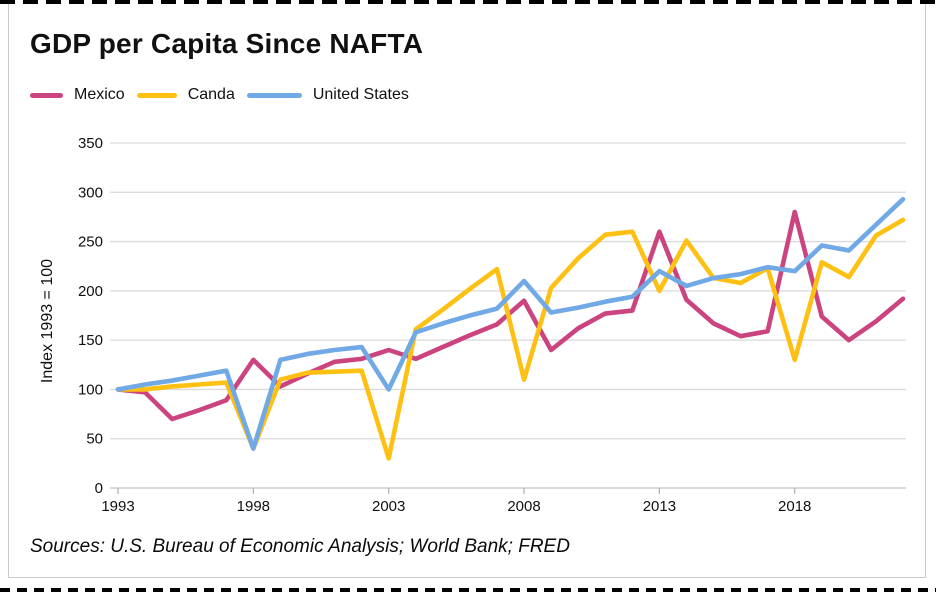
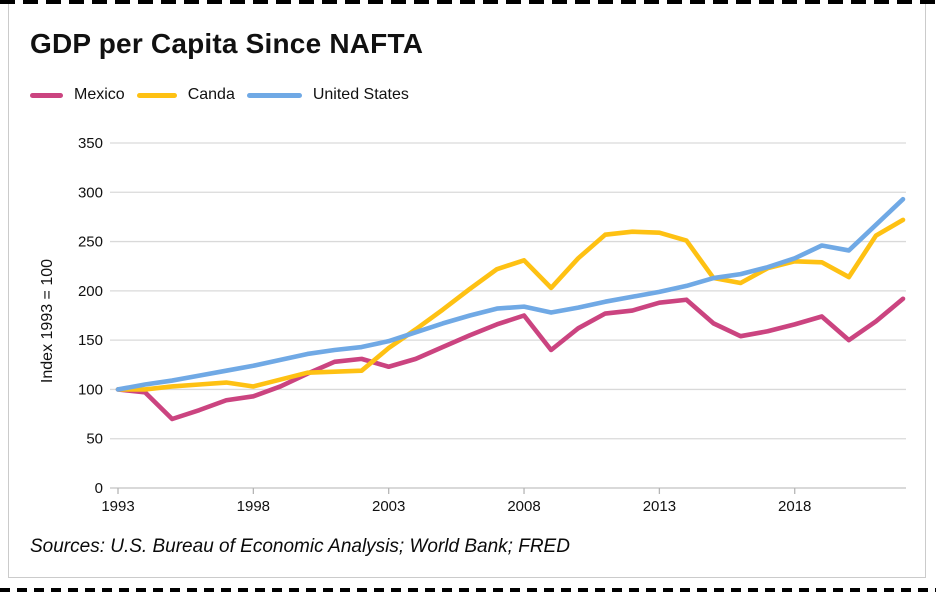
Mexico/1998: 130 -> 90
Canda/1998: 40 -> 100
United States/1998: 40 -> 120
Mexico/2003: 140 -> 120
Canda/2003: 30 -> 140
United States/2003: 100 -> 150
Mexico/2008: 190 -> 180
Canda/2008: 110 -> 230
United States/2008: 210 -> 180
Mexico/2013: 260 -> 190
Canda/2013: 200 -> 260
United States/2013: 220 -> 200
Mexico/2018: 280 -> 170
Canda/2018: 130 -> 230
United States/2018: 220 -> 230
